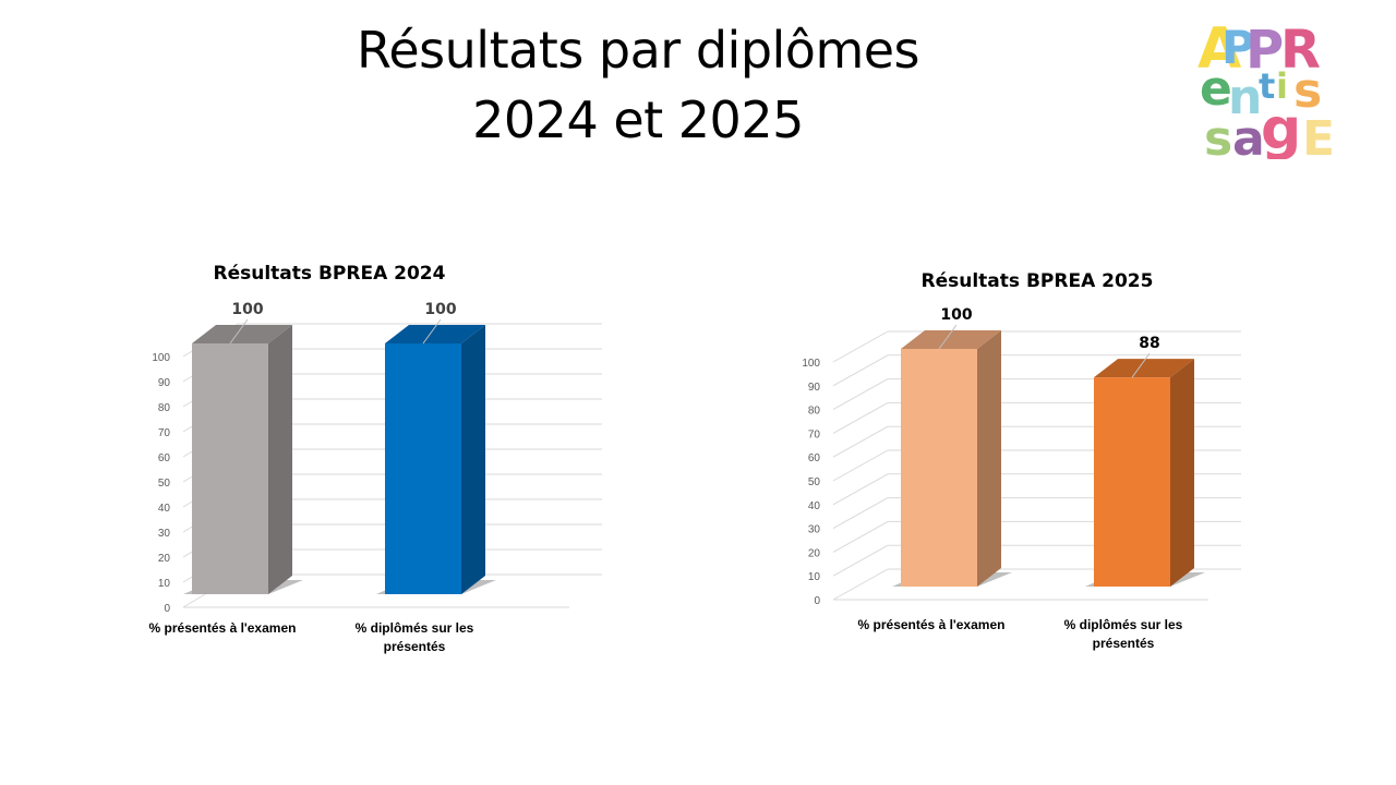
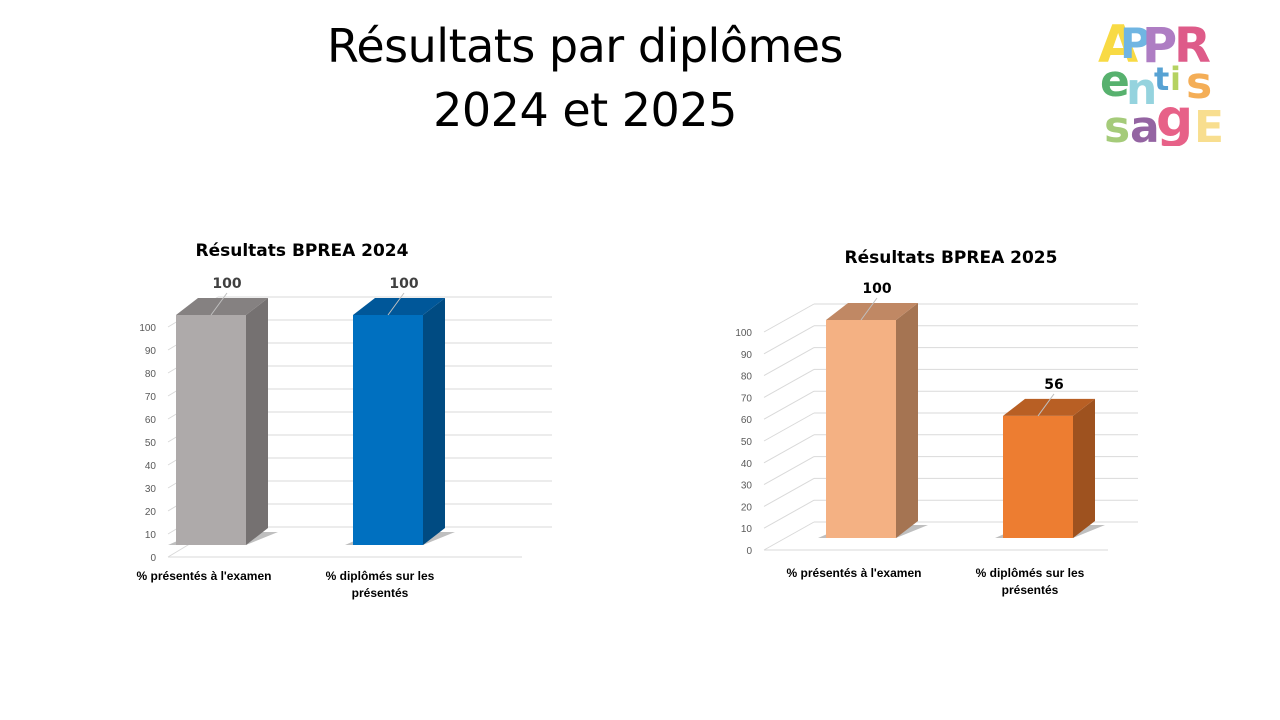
Résultats BPREA 2025/% diplômés sur les présentés: 88 -> 56
